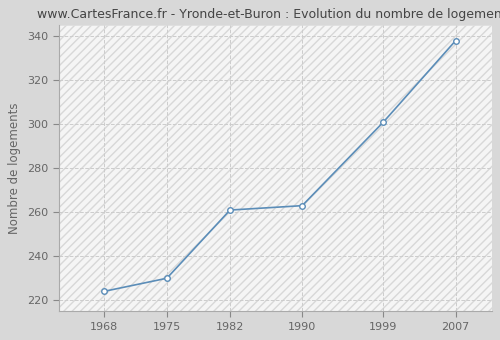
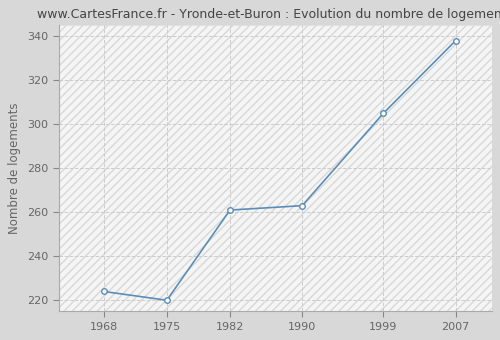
1975: 230 -> 220
1999: 301 -> 305
